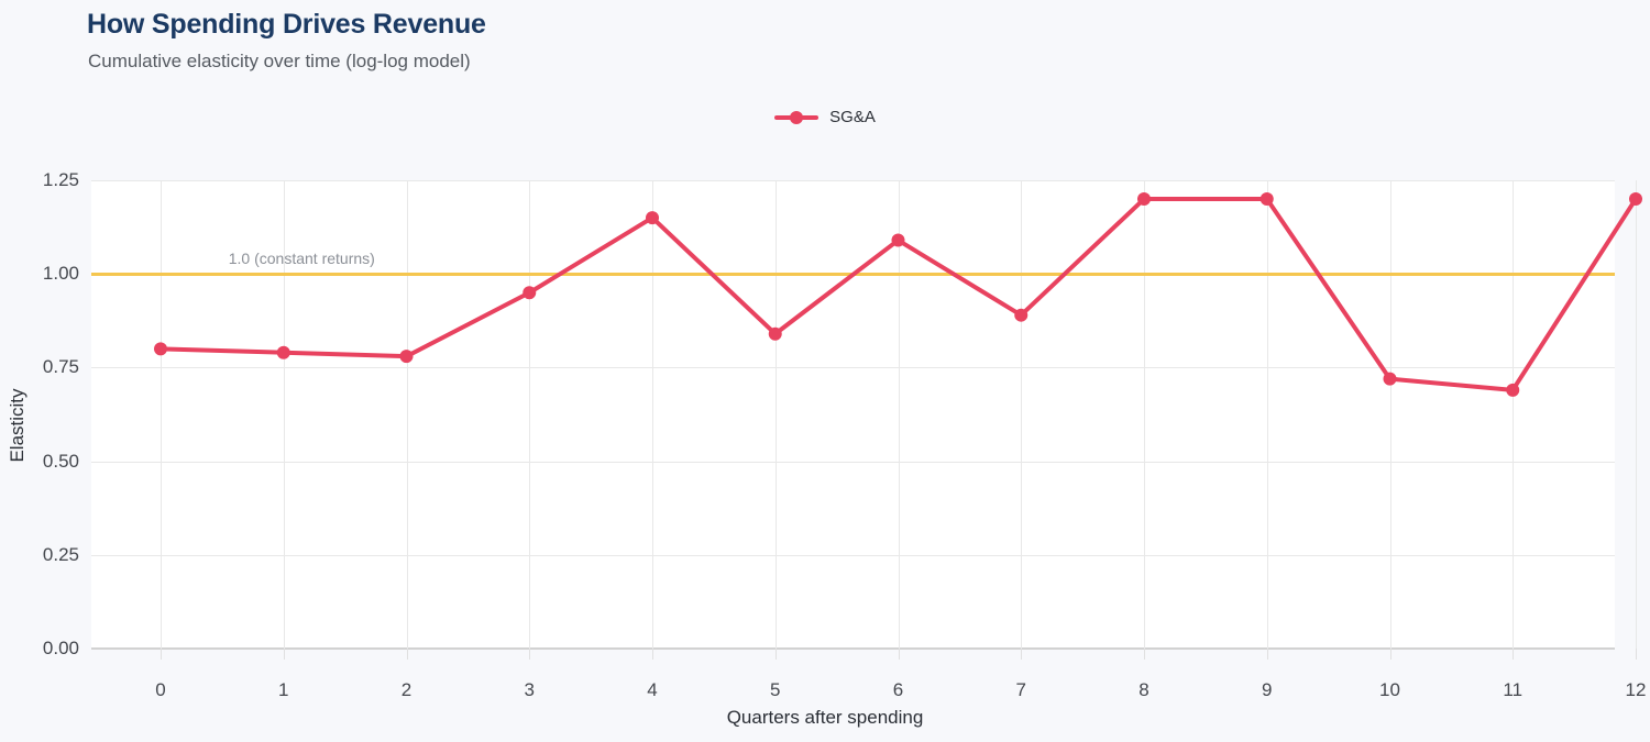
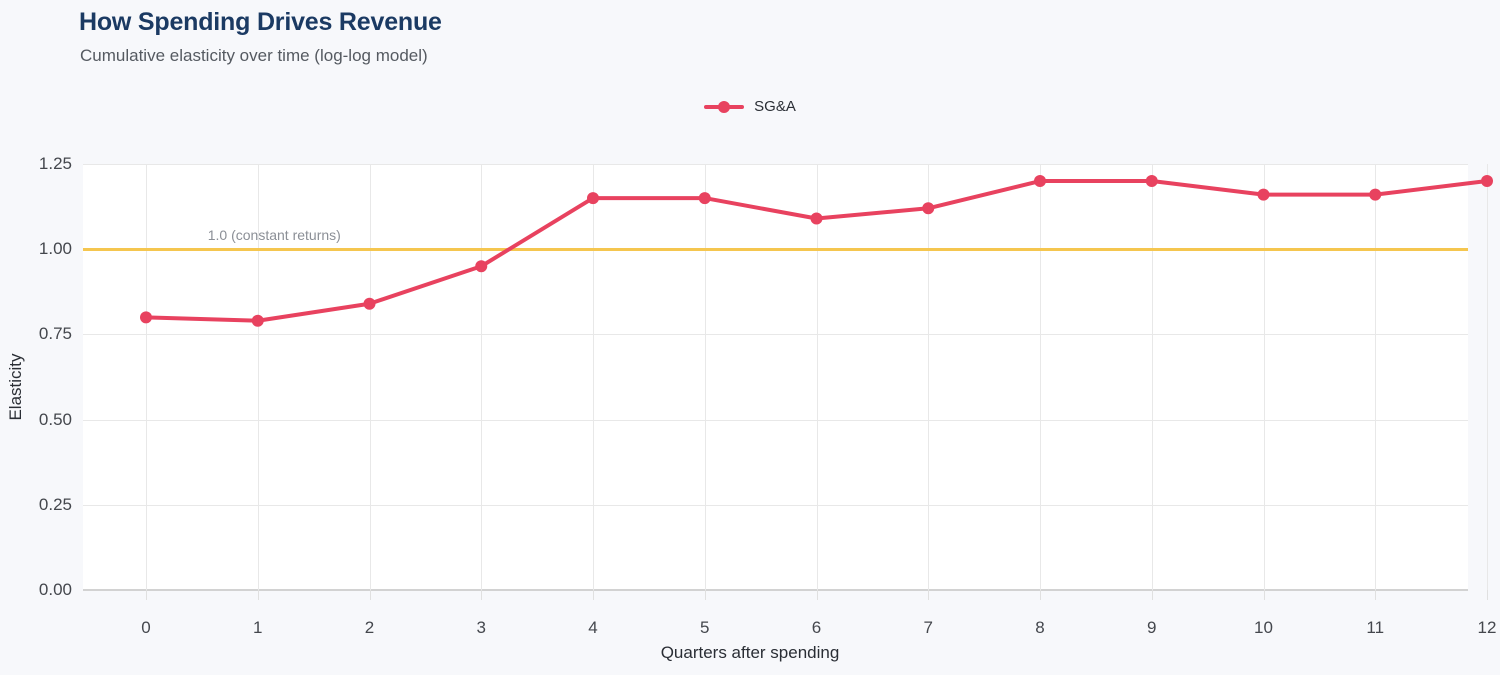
2: 0.78 -> 0.84
5: 0.84 -> 1.15
7: 0.89 -> 1.12
10: 0.72 -> 1.16
11: 0.69 -> 1.16
